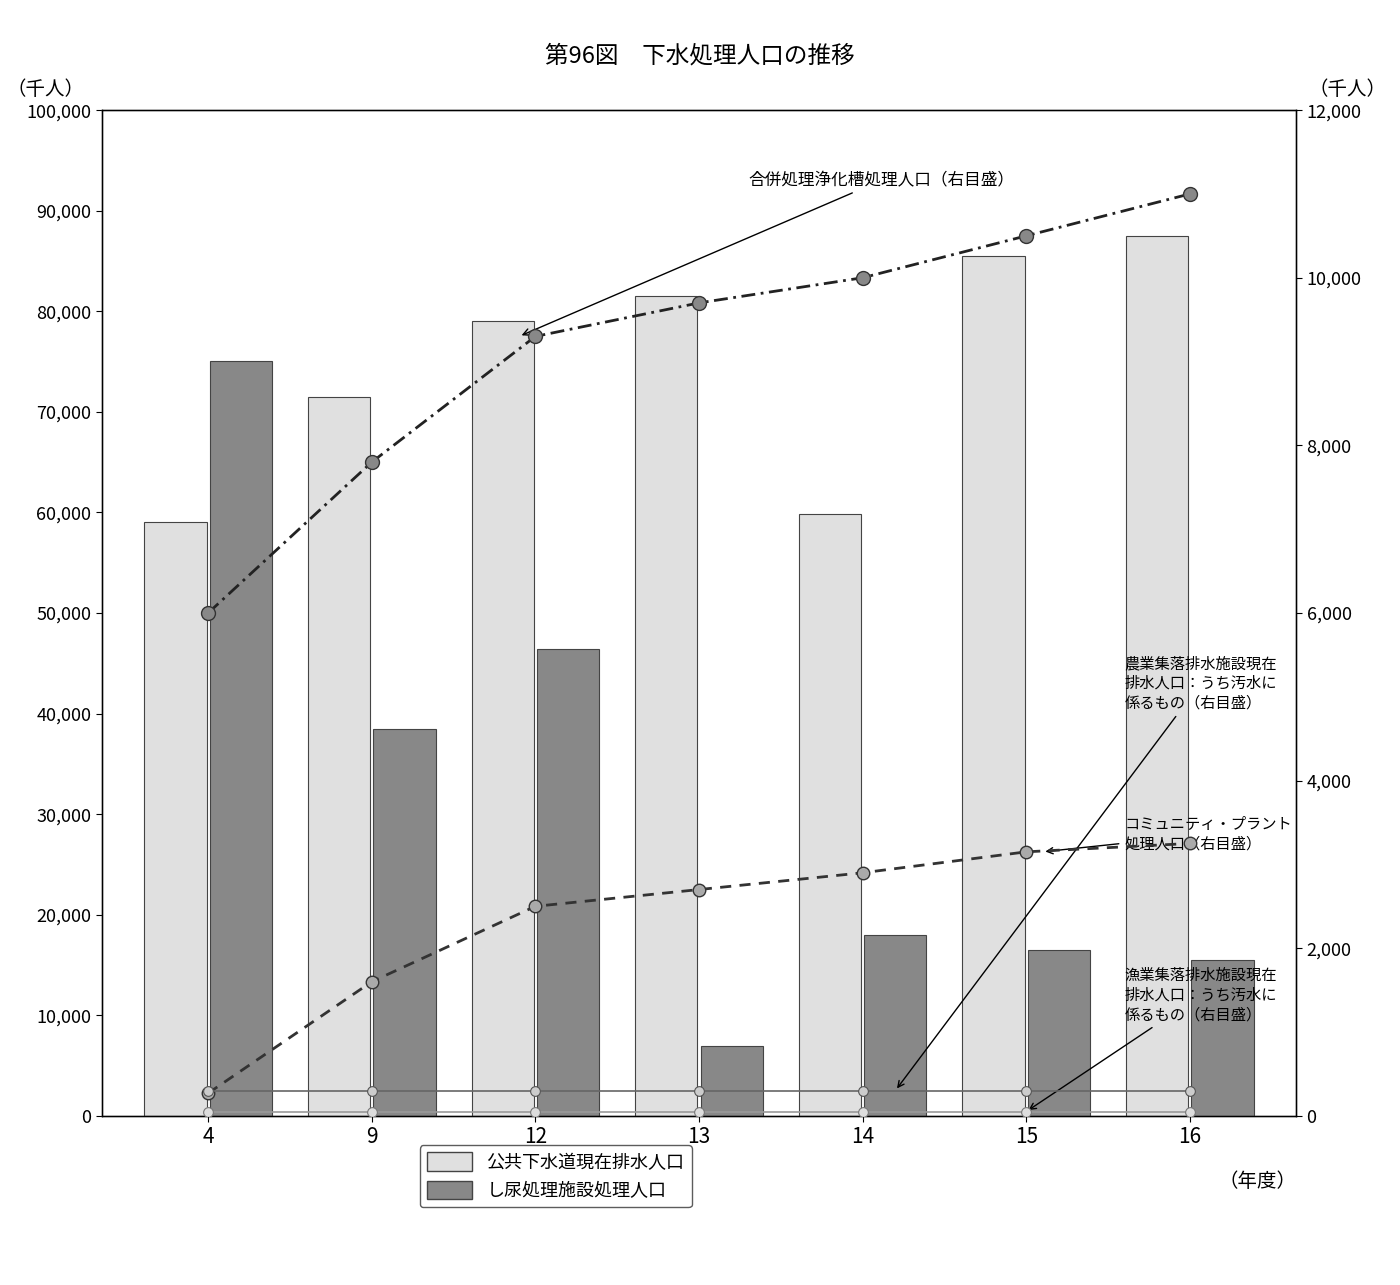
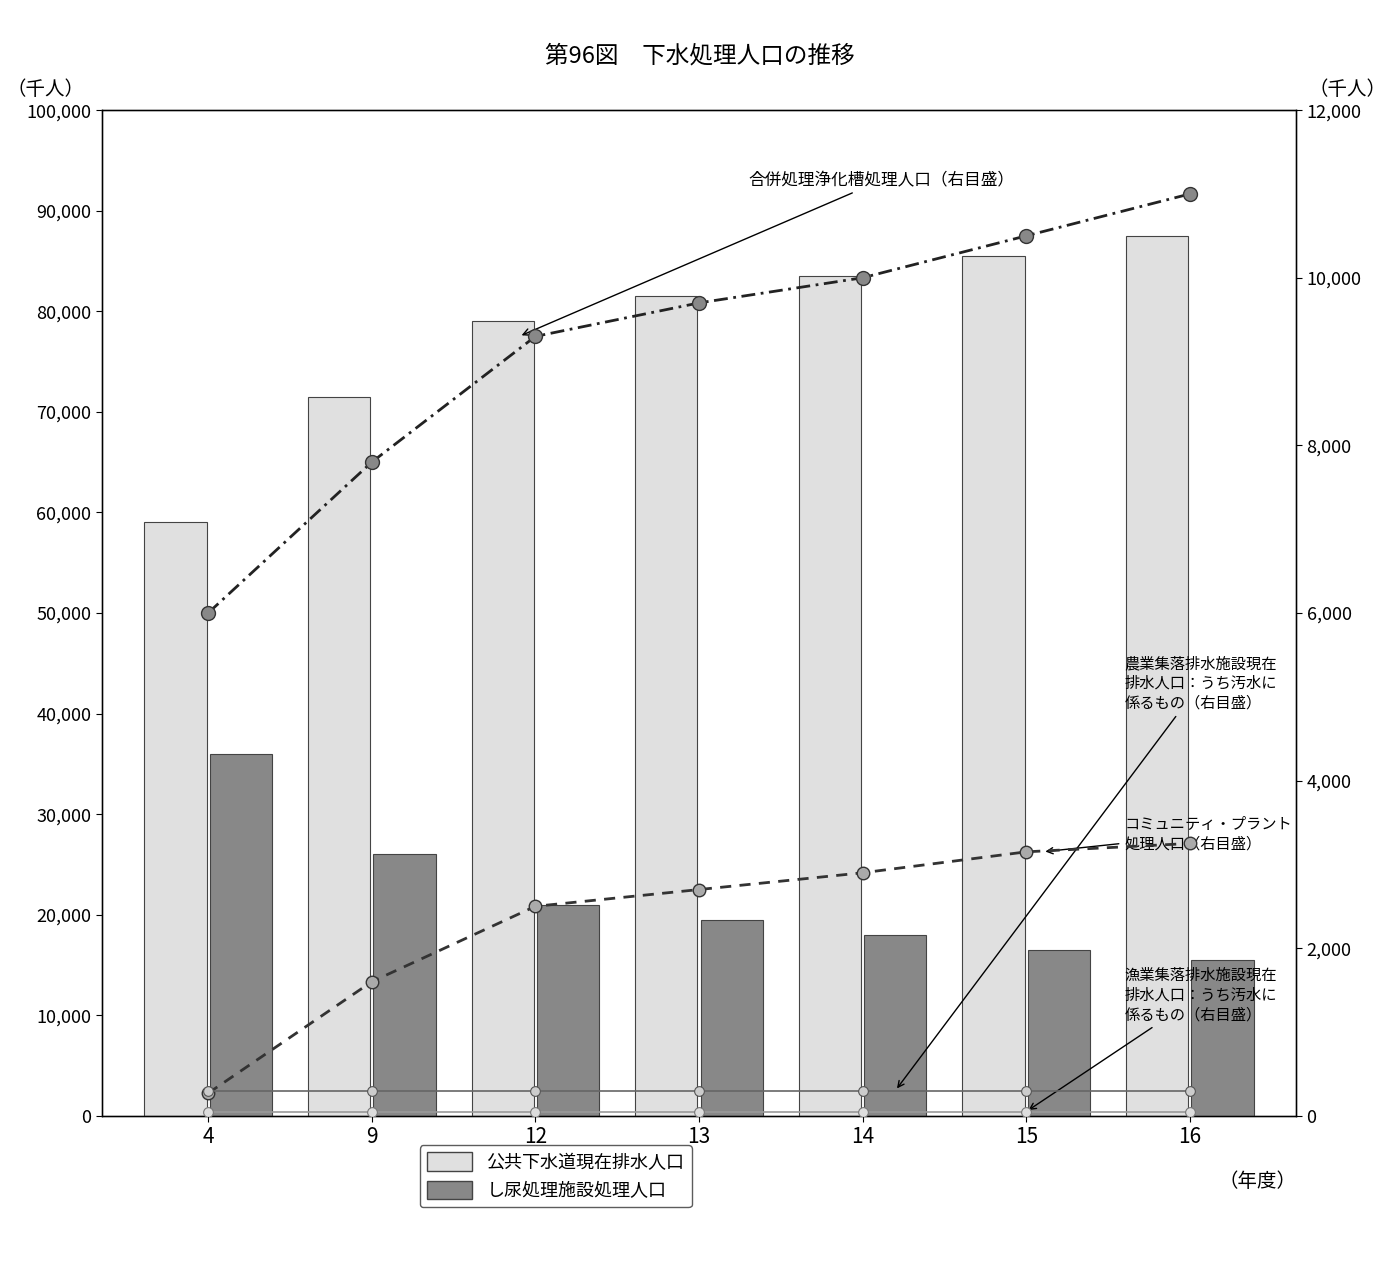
し尿処理施設処理人口/4: 75,100 -> 36,000
し尿処理施設処理人口/9: 38,500 -> 26,000
し尿処理施設処理人口/12: 46,400 -> 21,000
し尿処理施設処理人口/13: 6,900 -> 19,500
公共下水道現在排水人口/14: 59,800 -> 83,500
